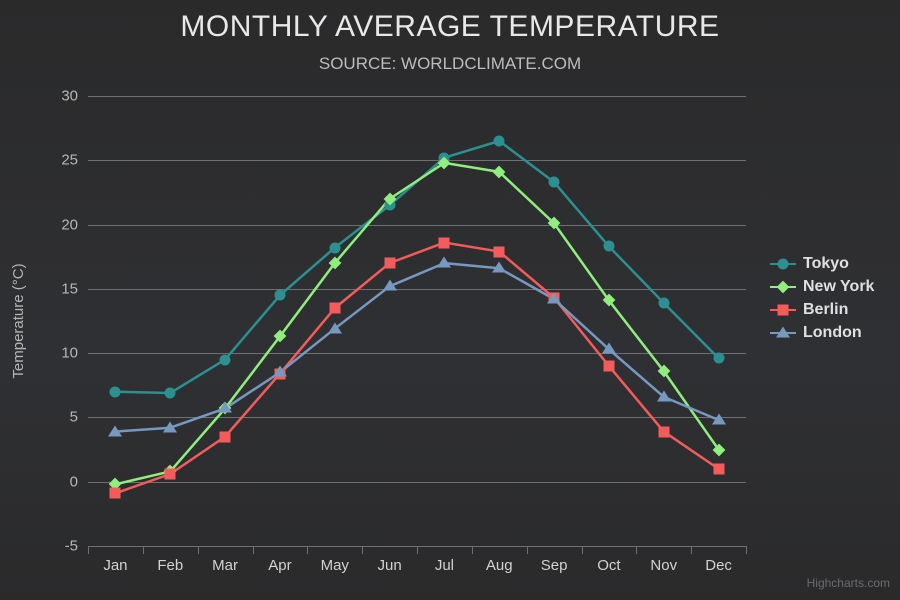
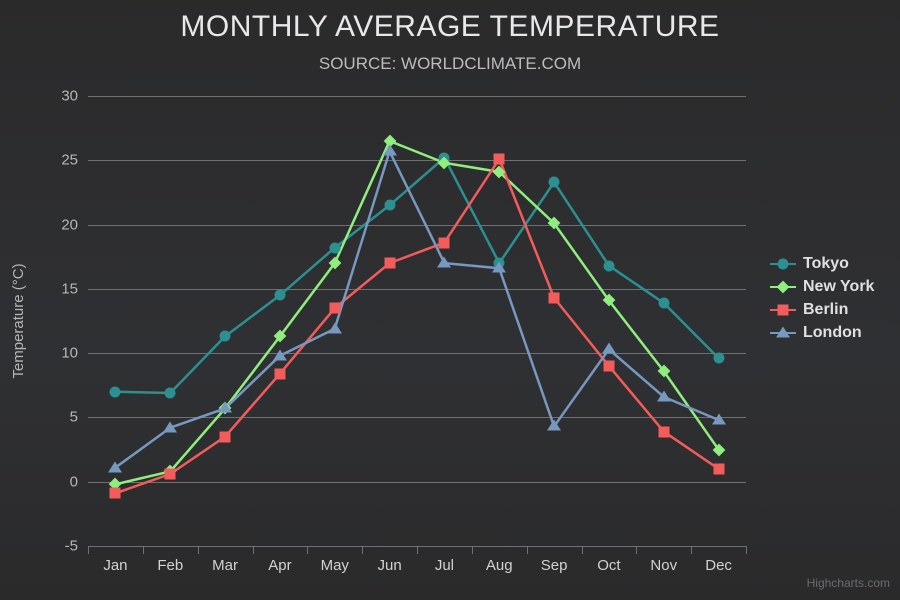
London/Jan: 3.9 -> 1.1
Tokyo/Mar: 9.5 -> 11.3
London/Apr: 8.5 -> 9.8
New York/Jun: 22.0 -> 26.5
London/Jun: 15.2 -> 25.7
Tokyo/Aug: 26.5 -> 17.0
Berlin/Aug: 17.9 -> 25.1
London/Sep: 14.2 -> 4.3
Tokyo/Oct: 18.3 -> 16.8
